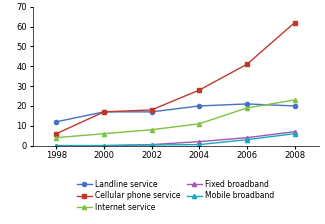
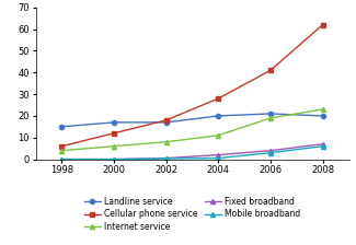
Landline service/1998: 12 -> 15
Cellular phone service/2000: 17 -> 12
